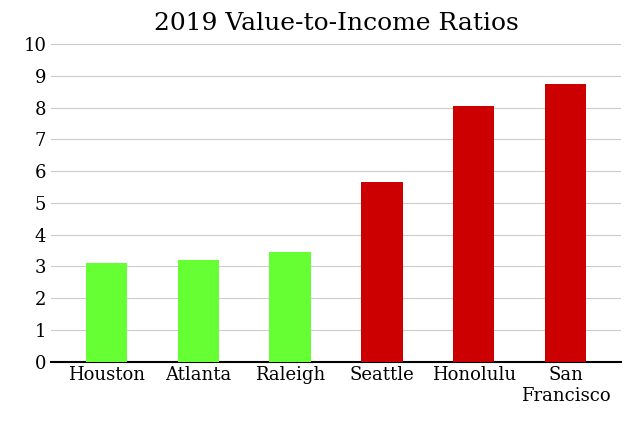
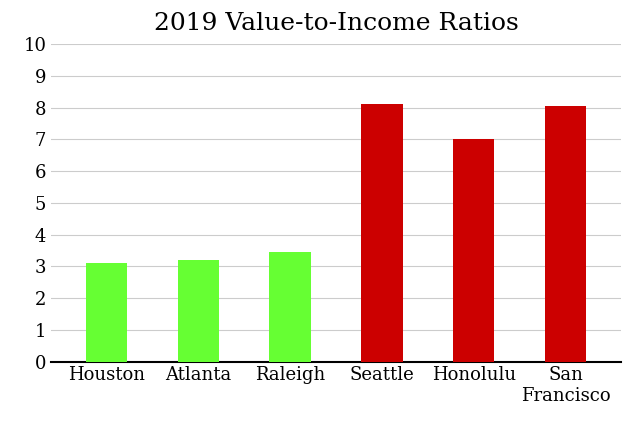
Seattle: 5.65 -> 8.10
Honolulu: 8.05 -> 7.00
San Francisco: 8.75 -> 8.05
